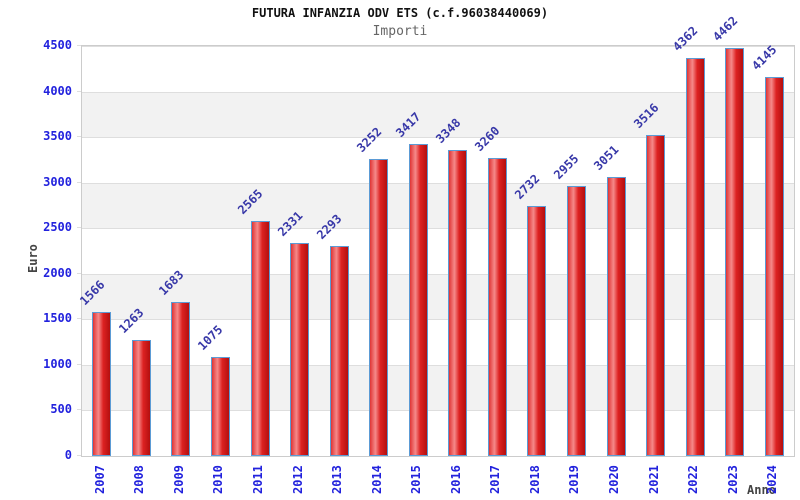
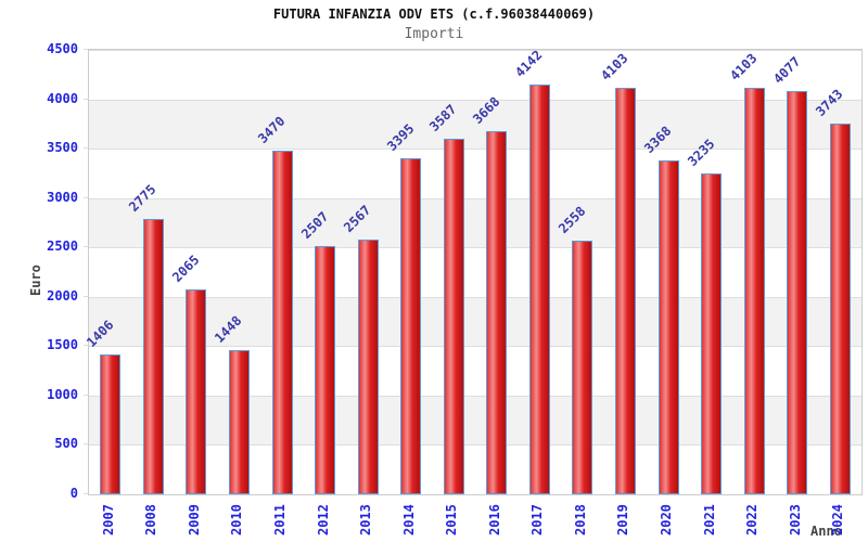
2007: 1566 -> 1406
2008: 1263 -> 2775
2009: 1683 -> 2065
2010: 1075 -> 1448
2011: 2565 -> 3470
2012: 2331 -> 2507
2013: 2293 -> 2567
2014: 3252 -> 3395
2015: 3417 -> 3587
2016: 3348 -> 3668
2017: 3260 -> 4142
2018: 2732 -> 2558
2019: 2955 -> 4103
2020: 3051 -> 3368
2021: 3516 -> 3235
2022: 4362 -> 4103
2023: 4462 -> 4077
2024: 4145 -> 3743
